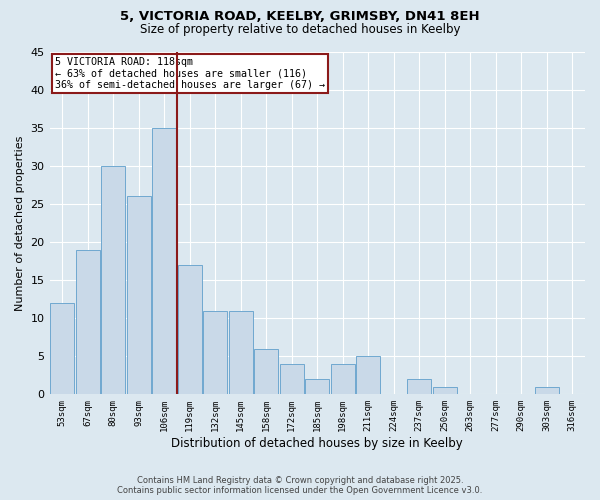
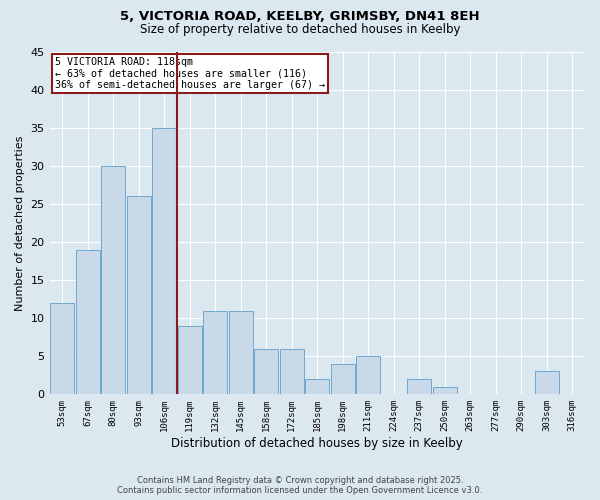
119sqm: 17 -> 9
172sqm: 4 -> 6
303sqm: 1 -> 3
